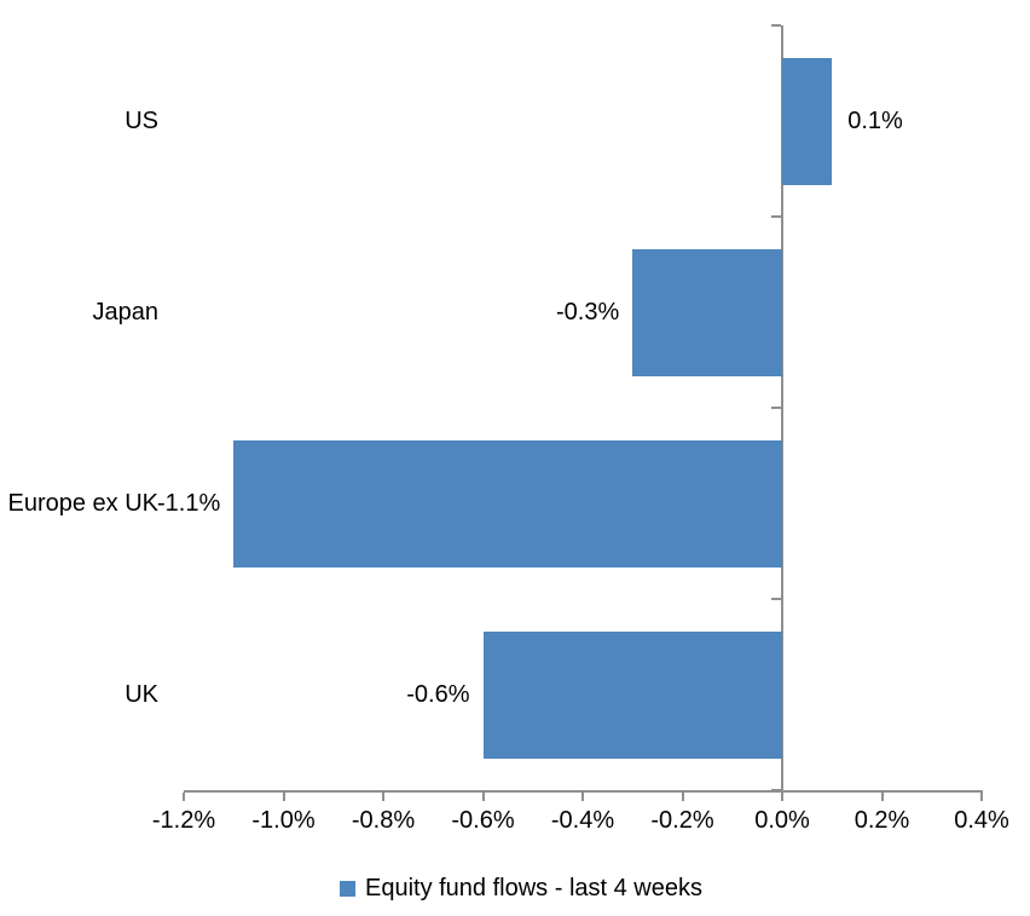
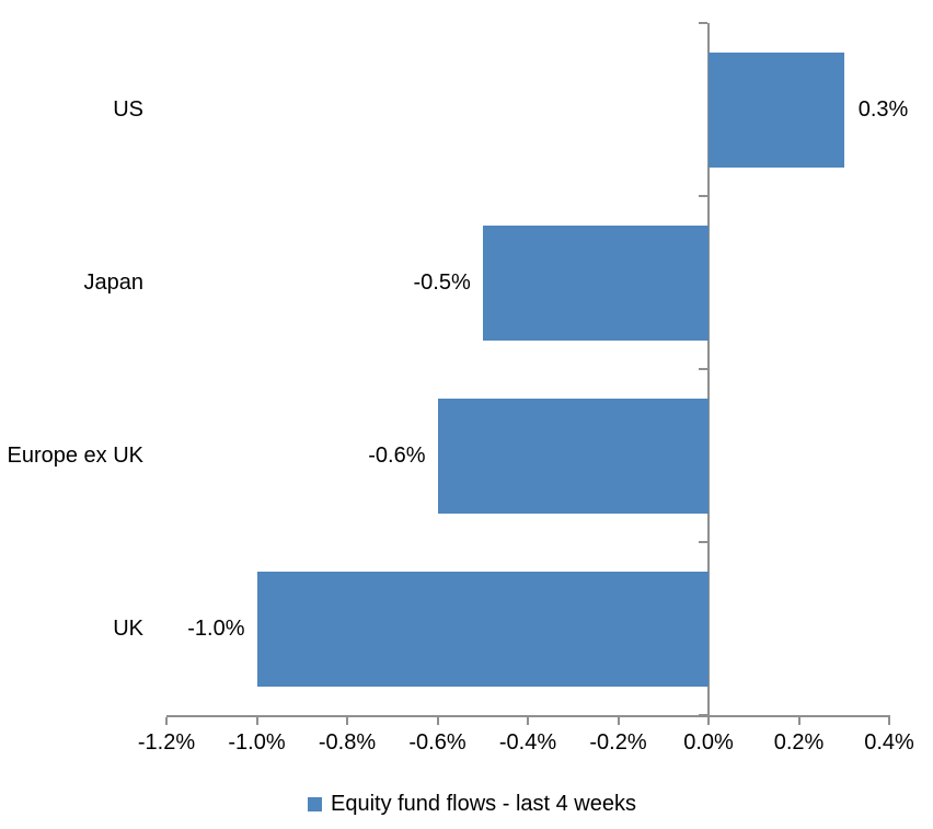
US: 0.1% -> 0.3%
Japan: -0.3% -> -0.5%
Europe ex UK: -1.1% -> -0.6%
UK: -0.6% -> -1.0%
